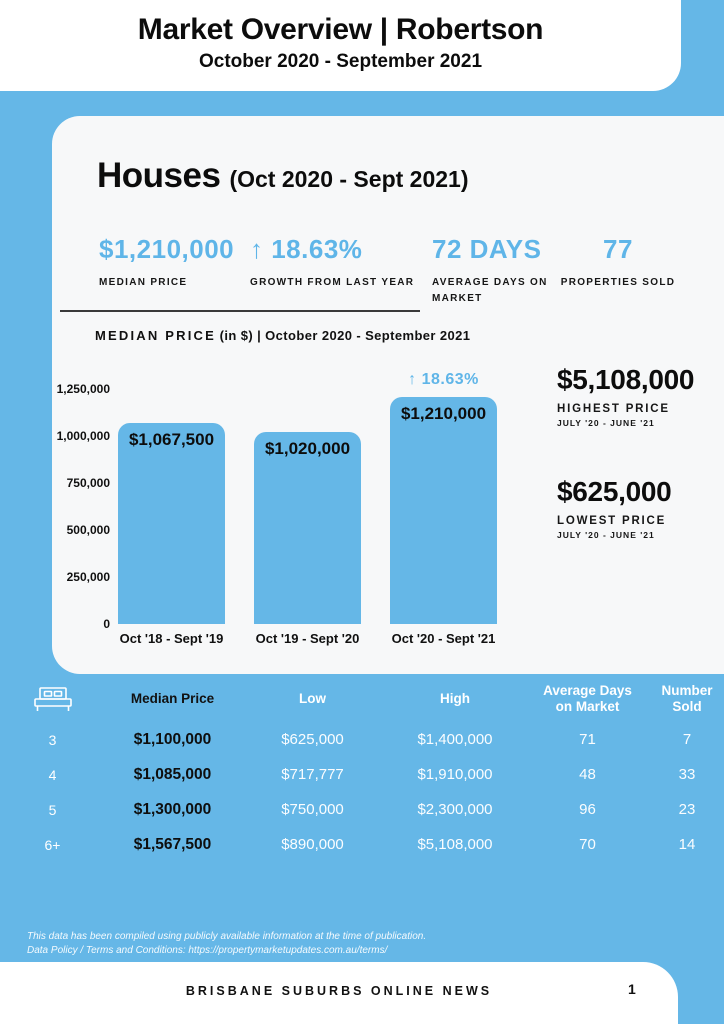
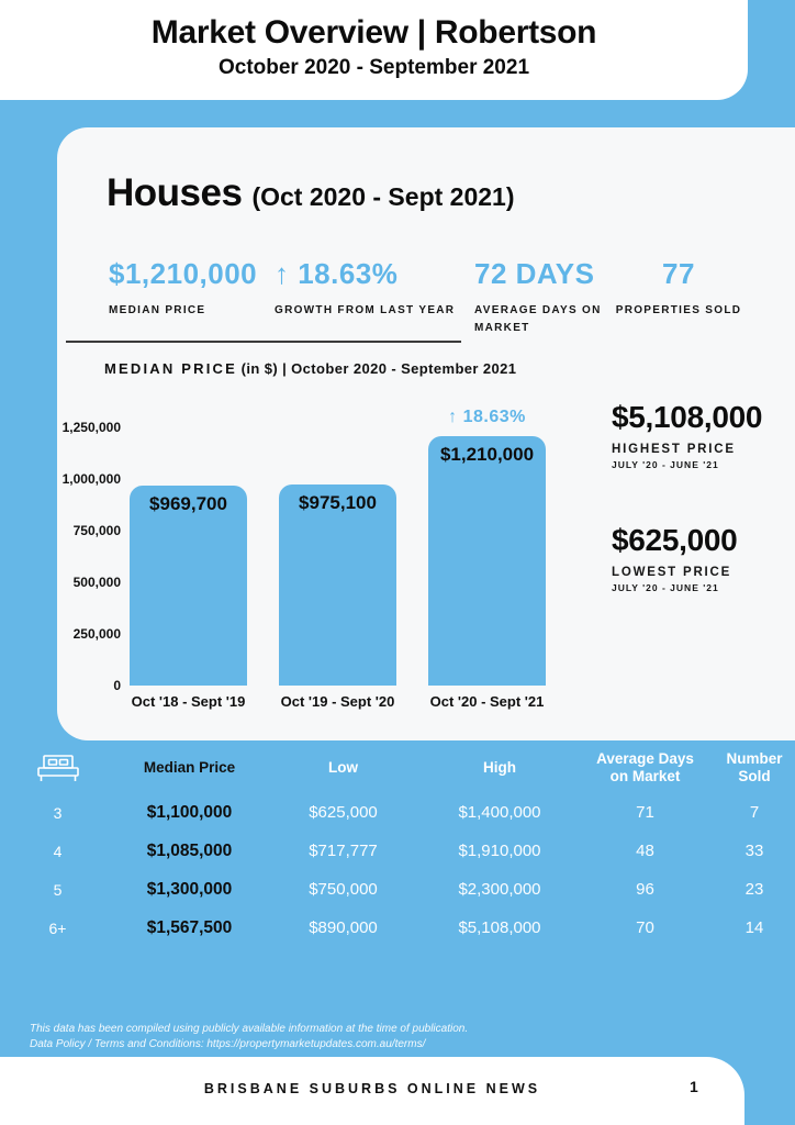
Oct '18 - Sept '19: $1,067,500 -> $969,700
Oct '19 - Sept '20: $1,020,000 -> $975,100
